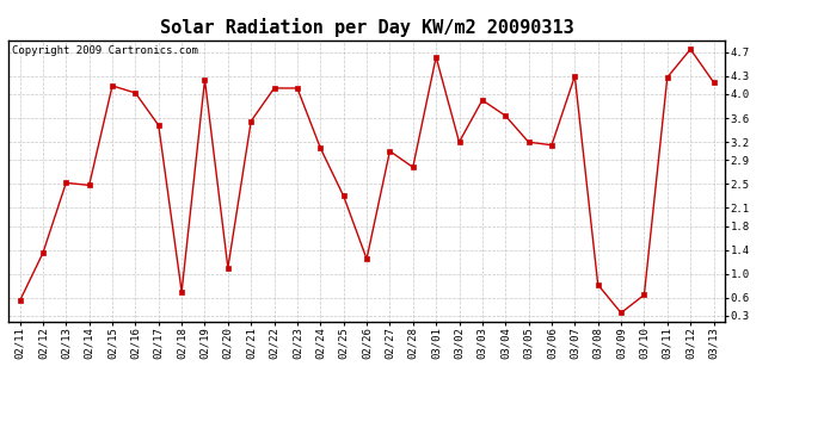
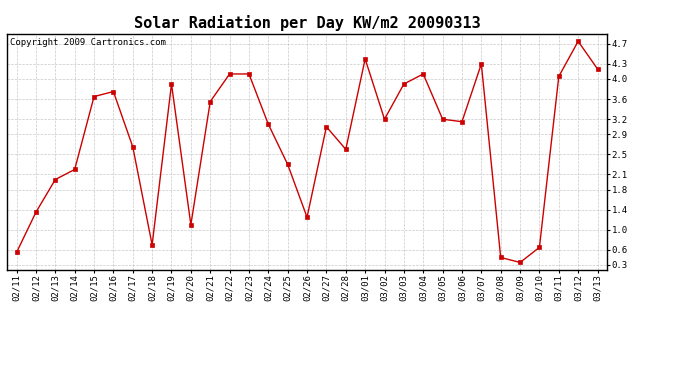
02/13: 2.52 -> 2.00
02/14: 2.48 -> 2.20
02/15: 4.14 -> 3.65
02/16: 4.02 -> 3.75
02/17: 3.48 -> 2.65
02/19: 4.24 -> 3.90
02/28: 2.78 -> 2.60
03/01: 4.62 -> 4.40
03/04: 3.64 -> 4.10
03/08: 0.82 -> 0.45
03/11: 4.28 -> 4.05
